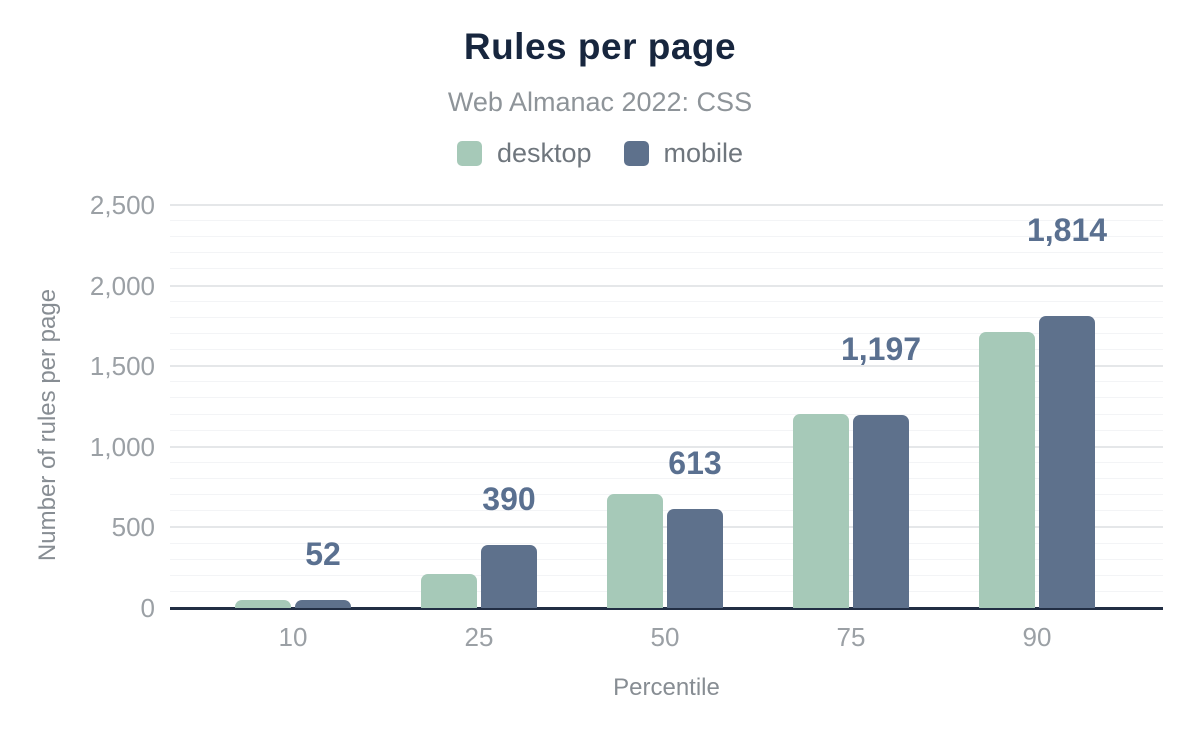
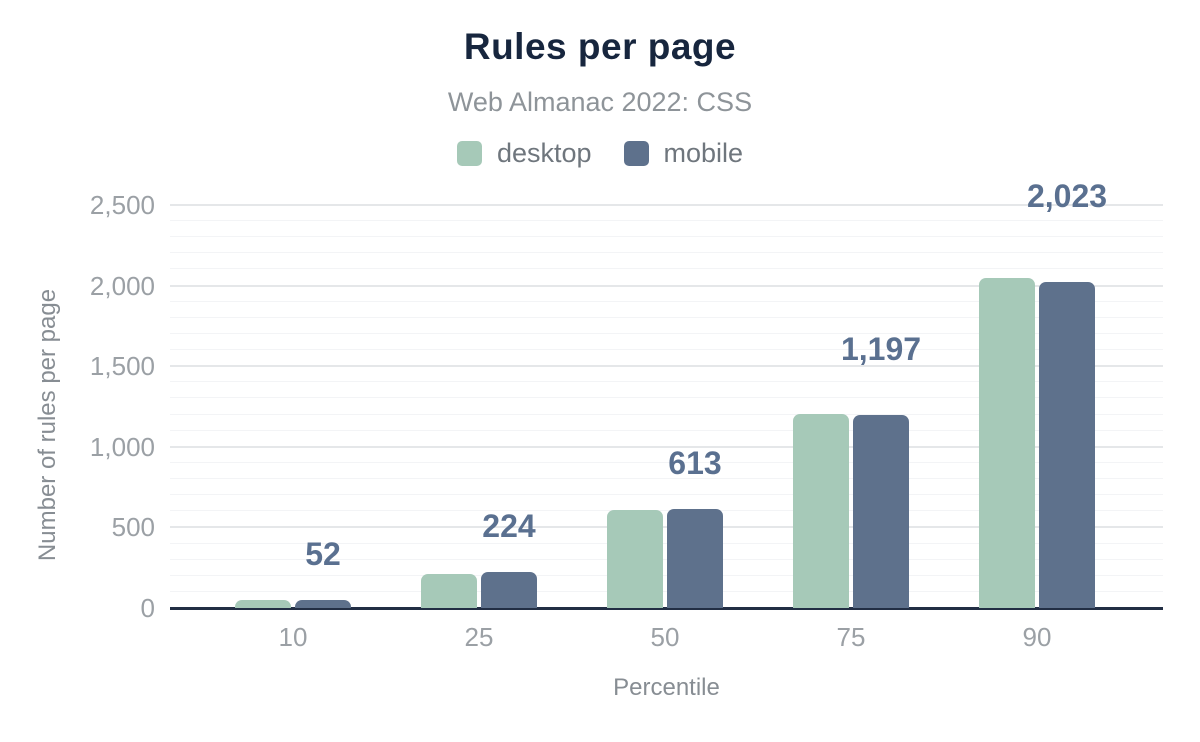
mobile/25: 390 -> 224
desktop/50: 710 -> 610
desktop/90: 1710 -> 2040
mobile/90: 1,814 -> 2,023
